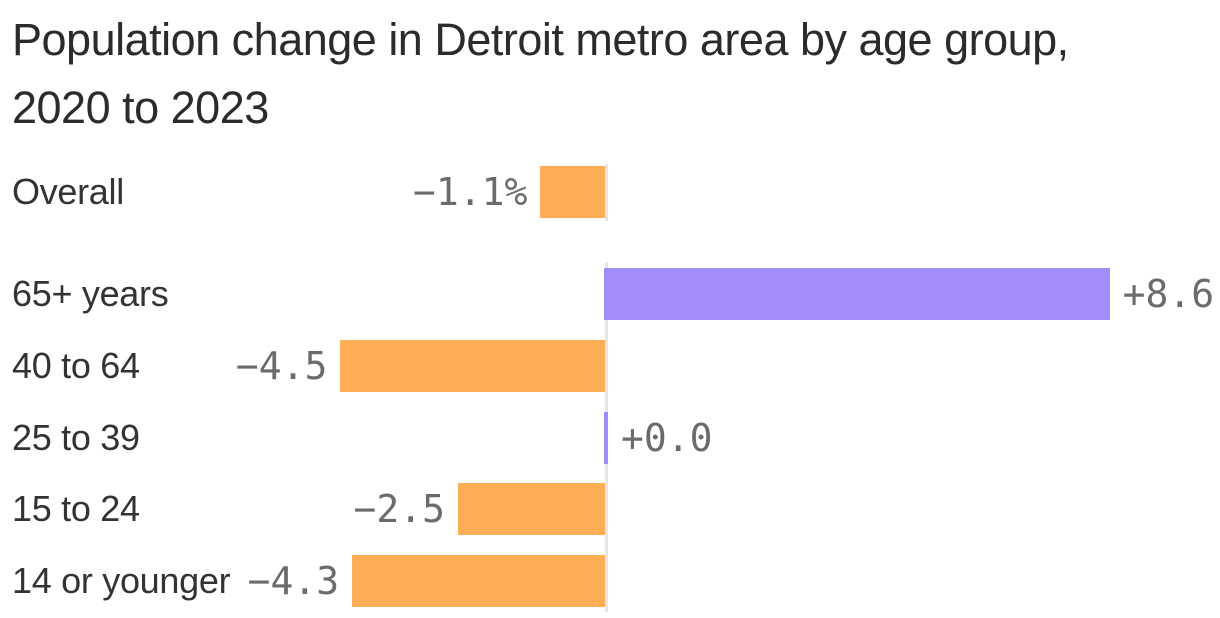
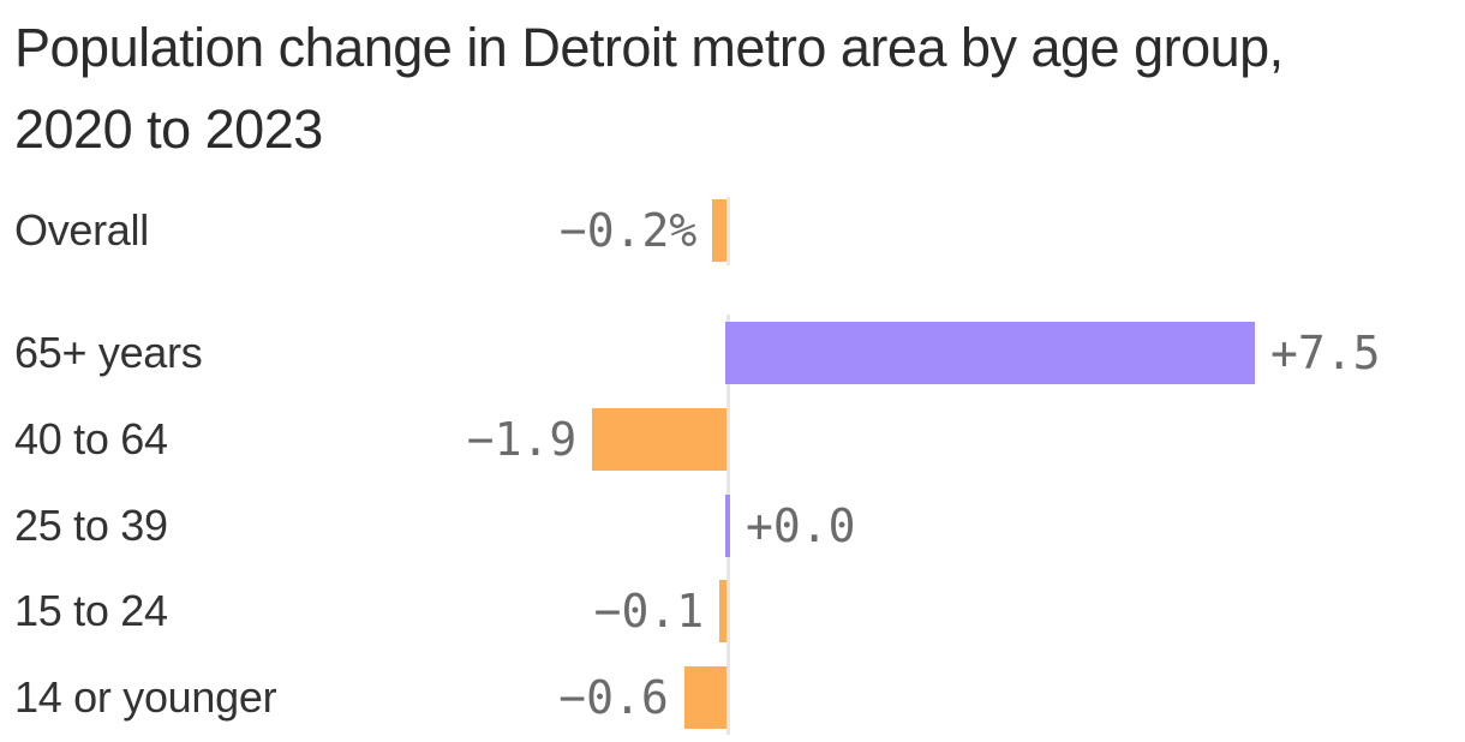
Overall: −1.1% -> −0.2%
65+ years: +8.6 -> +7.5
40 to 64: −4.5 -> −1.9
15 to 24: −2.5 -> −0.1
14 or younger: −4.3 -> −0.6
